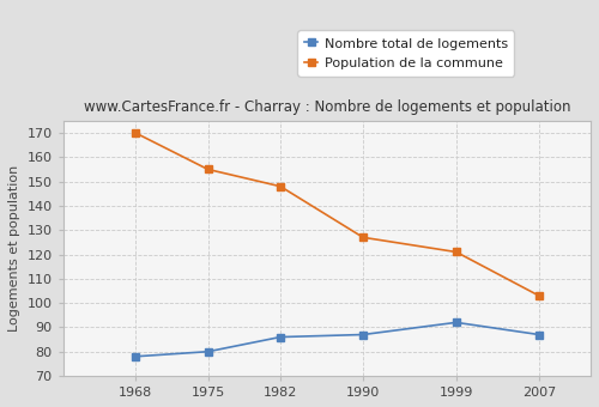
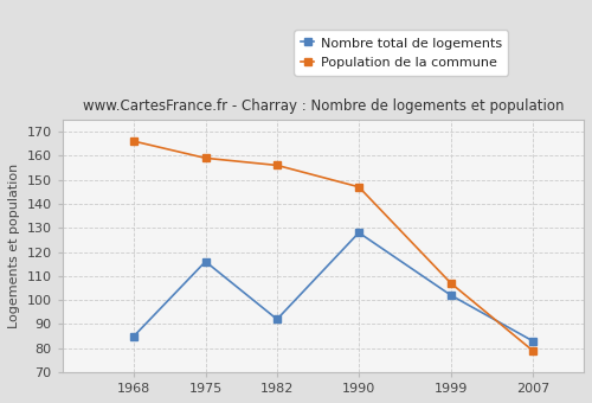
Nombre total de logements/1968: 78 -> 85
Population de la commune/1968: 170 -> 166
Nombre total de logements/1975: 80 -> 116
Population de la commune/1975: 155 -> 159
Nombre total de logements/1982: 86 -> 92
Population de la commune/1982: 148 -> 156
Nombre total de logements/1990: 87 -> 128
Population de la commune/1990: 127 -> 147
Nombre total de logements/1999: 92 -> 102
Population de la commune/1999: 121 -> 107
Nombre total de logements/2007: 87 -> 83
Population de la commune/2007: 103 -> 79
